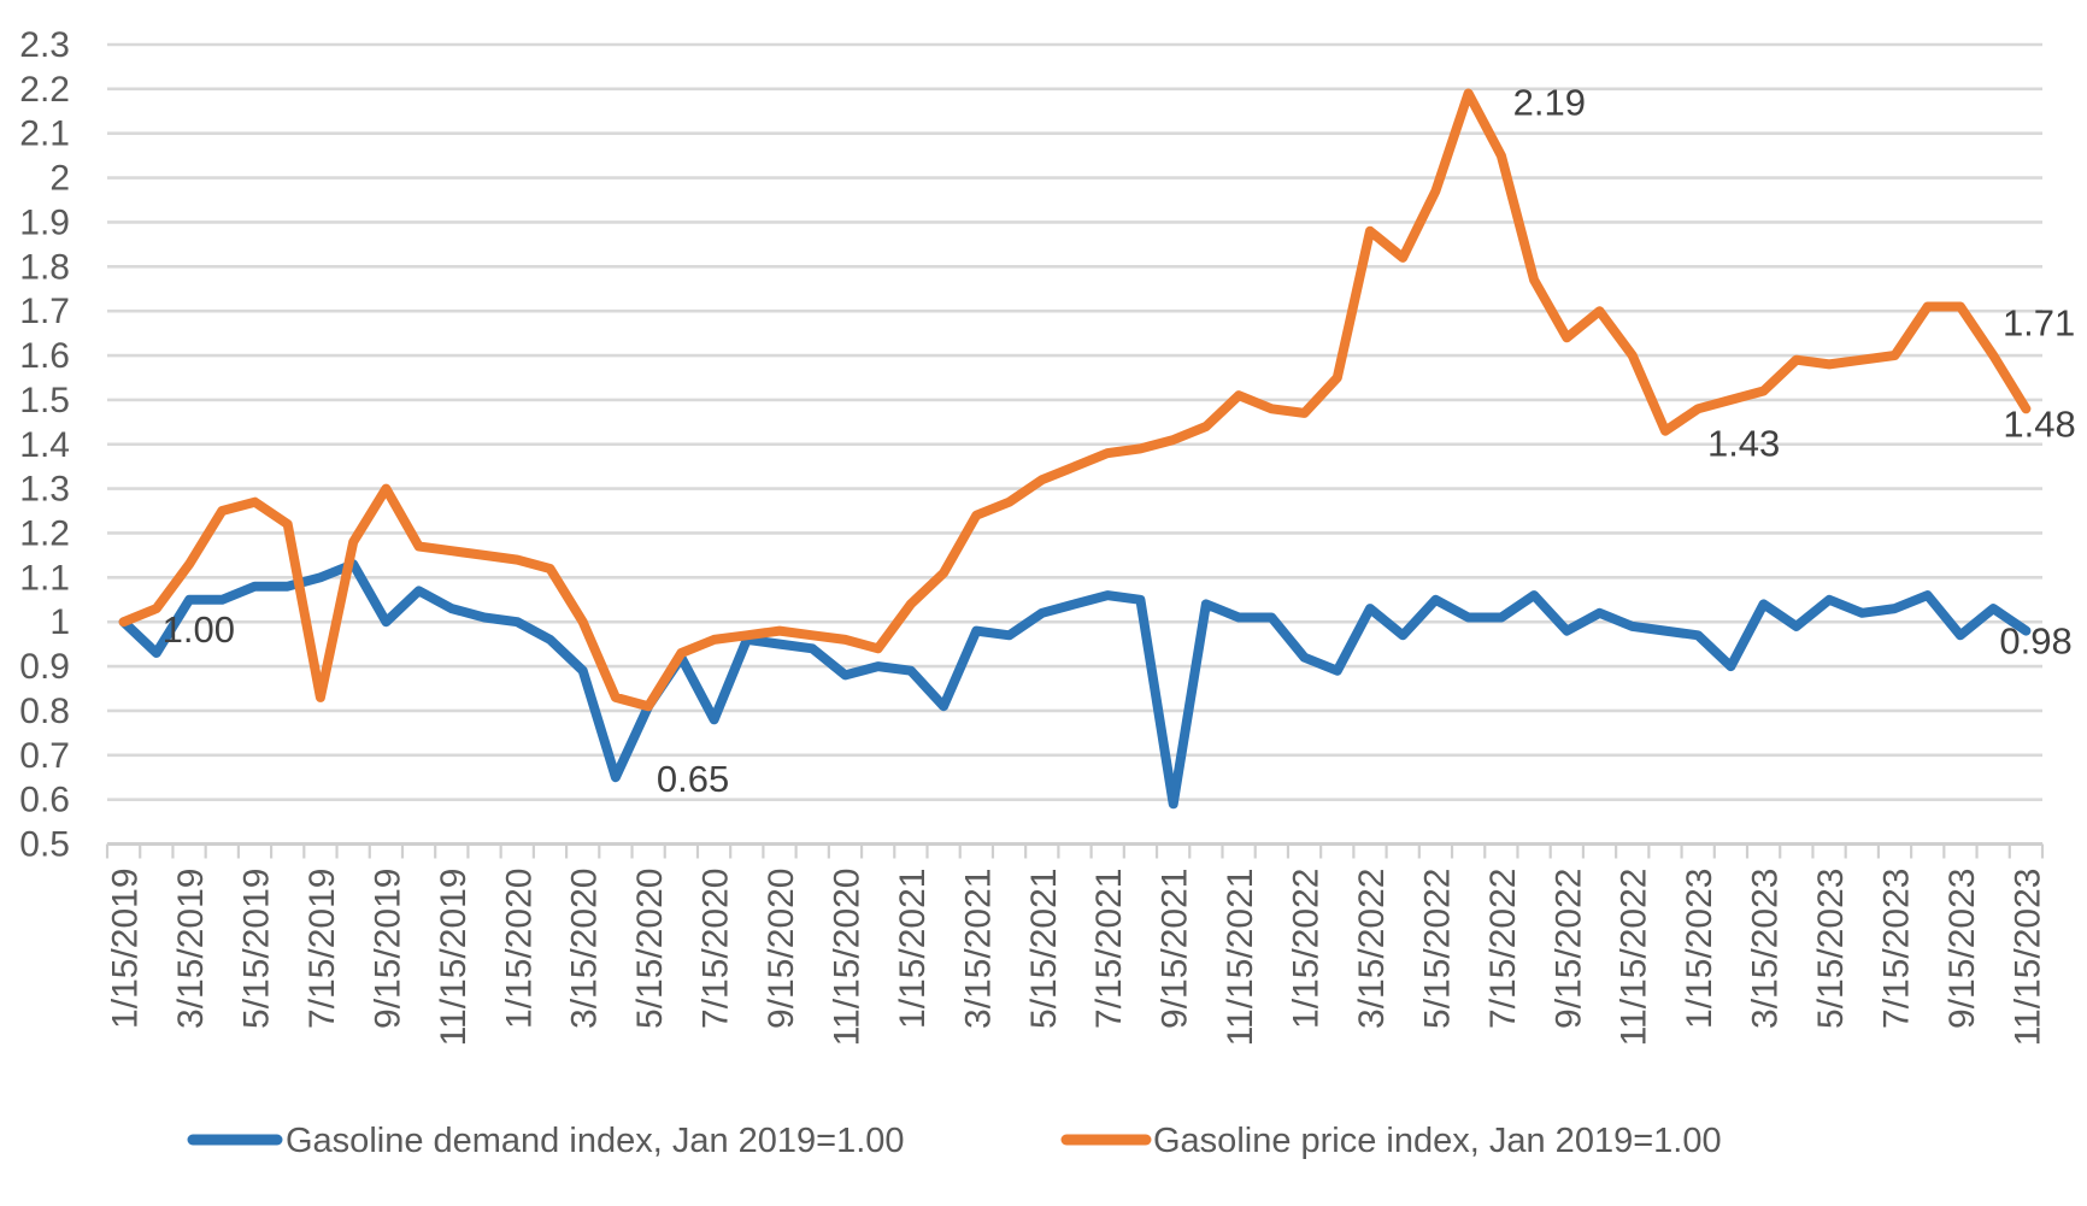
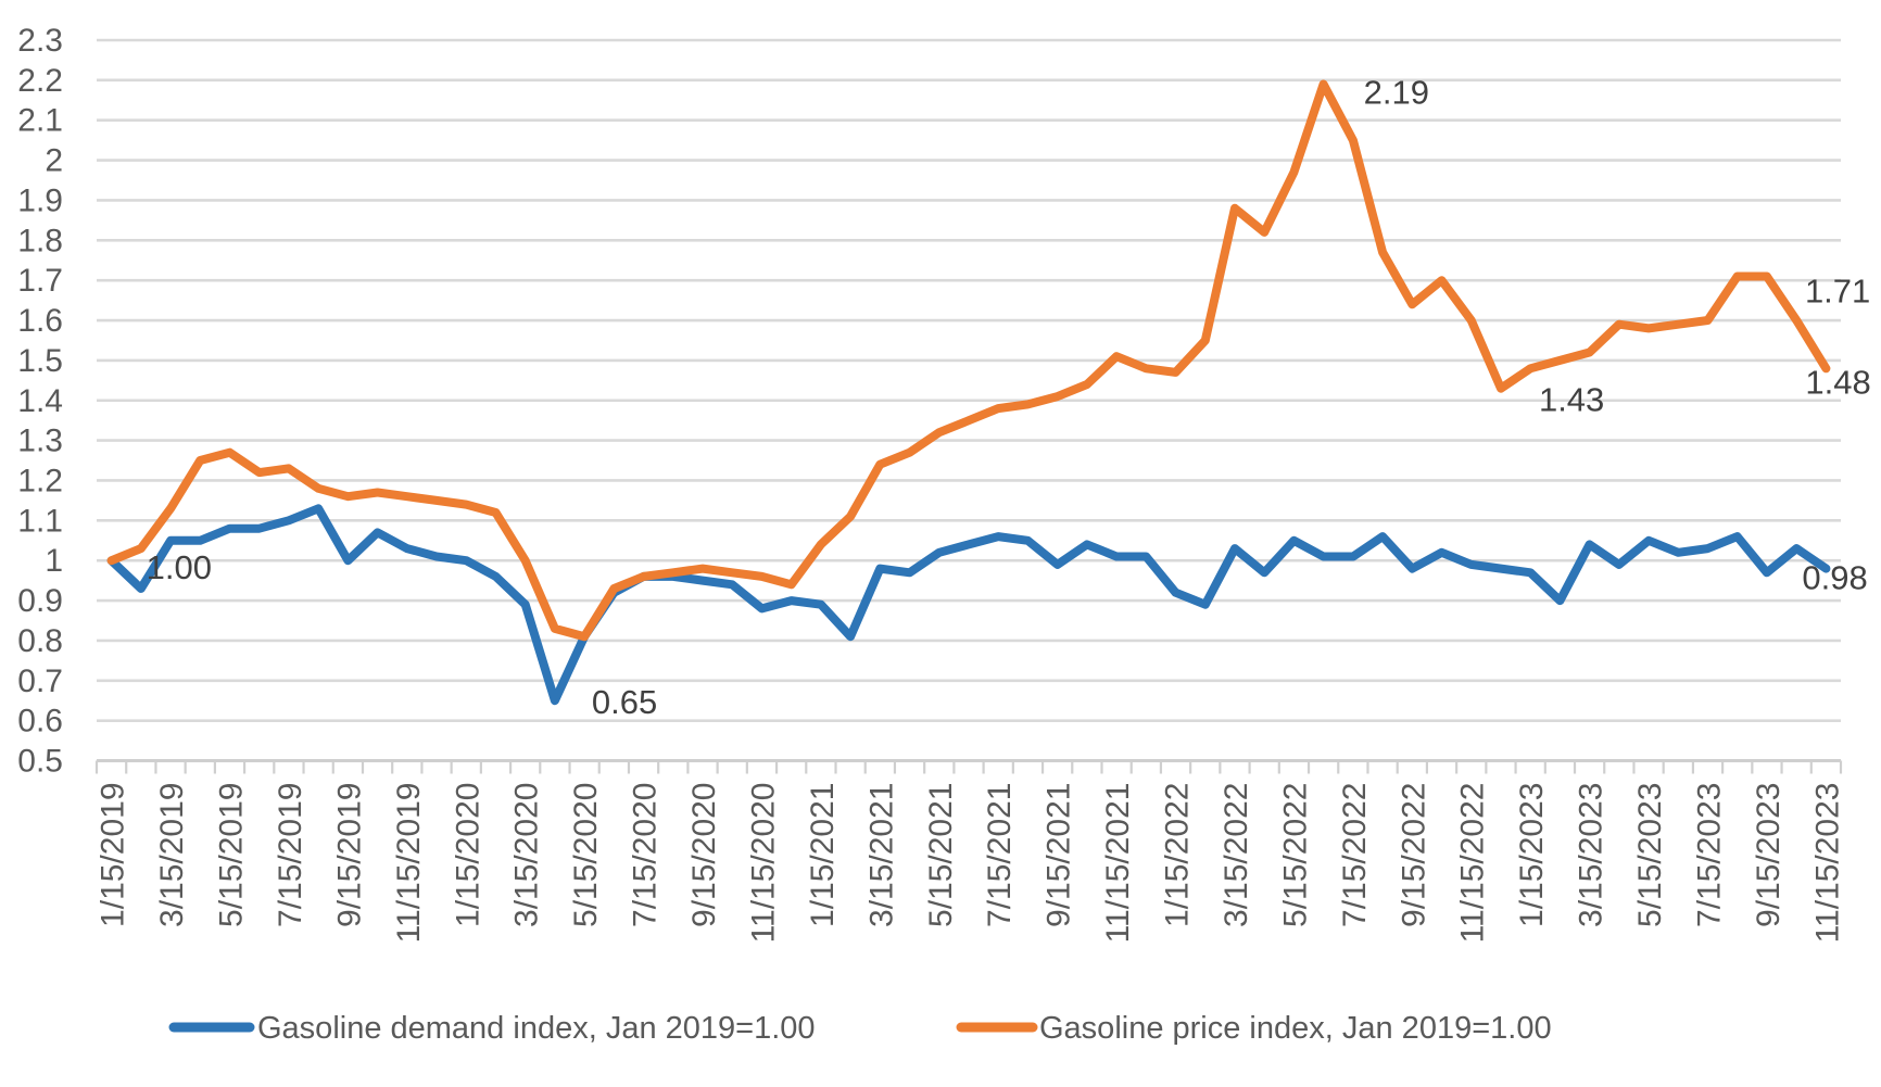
Gasoline price index, Jan 2019=1.00/7/15/2019: 0.83 -> 1.23
Gasoline price index, Jan 2019=1.00/9/15/2019: 1.30 -> 1.16
Gasoline demand index, Jan 2019=1.00/7/15/2020: 0.78 -> 0.96
Gasoline demand index, Jan 2019=1.00/9/15/2021: 0.59 -> 0.99
